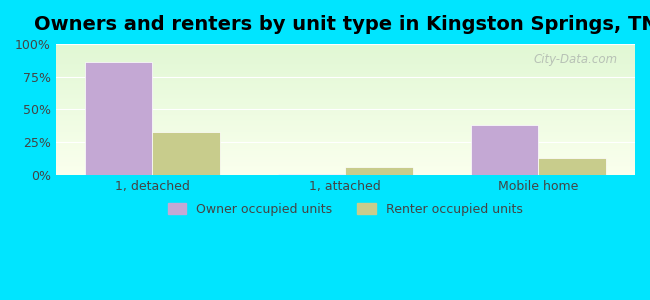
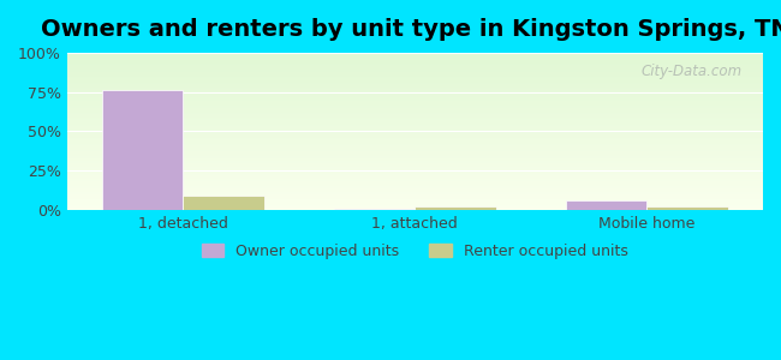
Owner occupied units/1, detached: 86% -> 76%
Renter occupied units/1, detached: 33% -> 9%
Renter occupied units/1, attached: 6% -> 2%
Owner occupied units/Mobile home: 38% -> 6%
Renter occupied units/Mobile home: 13% -> 2%
